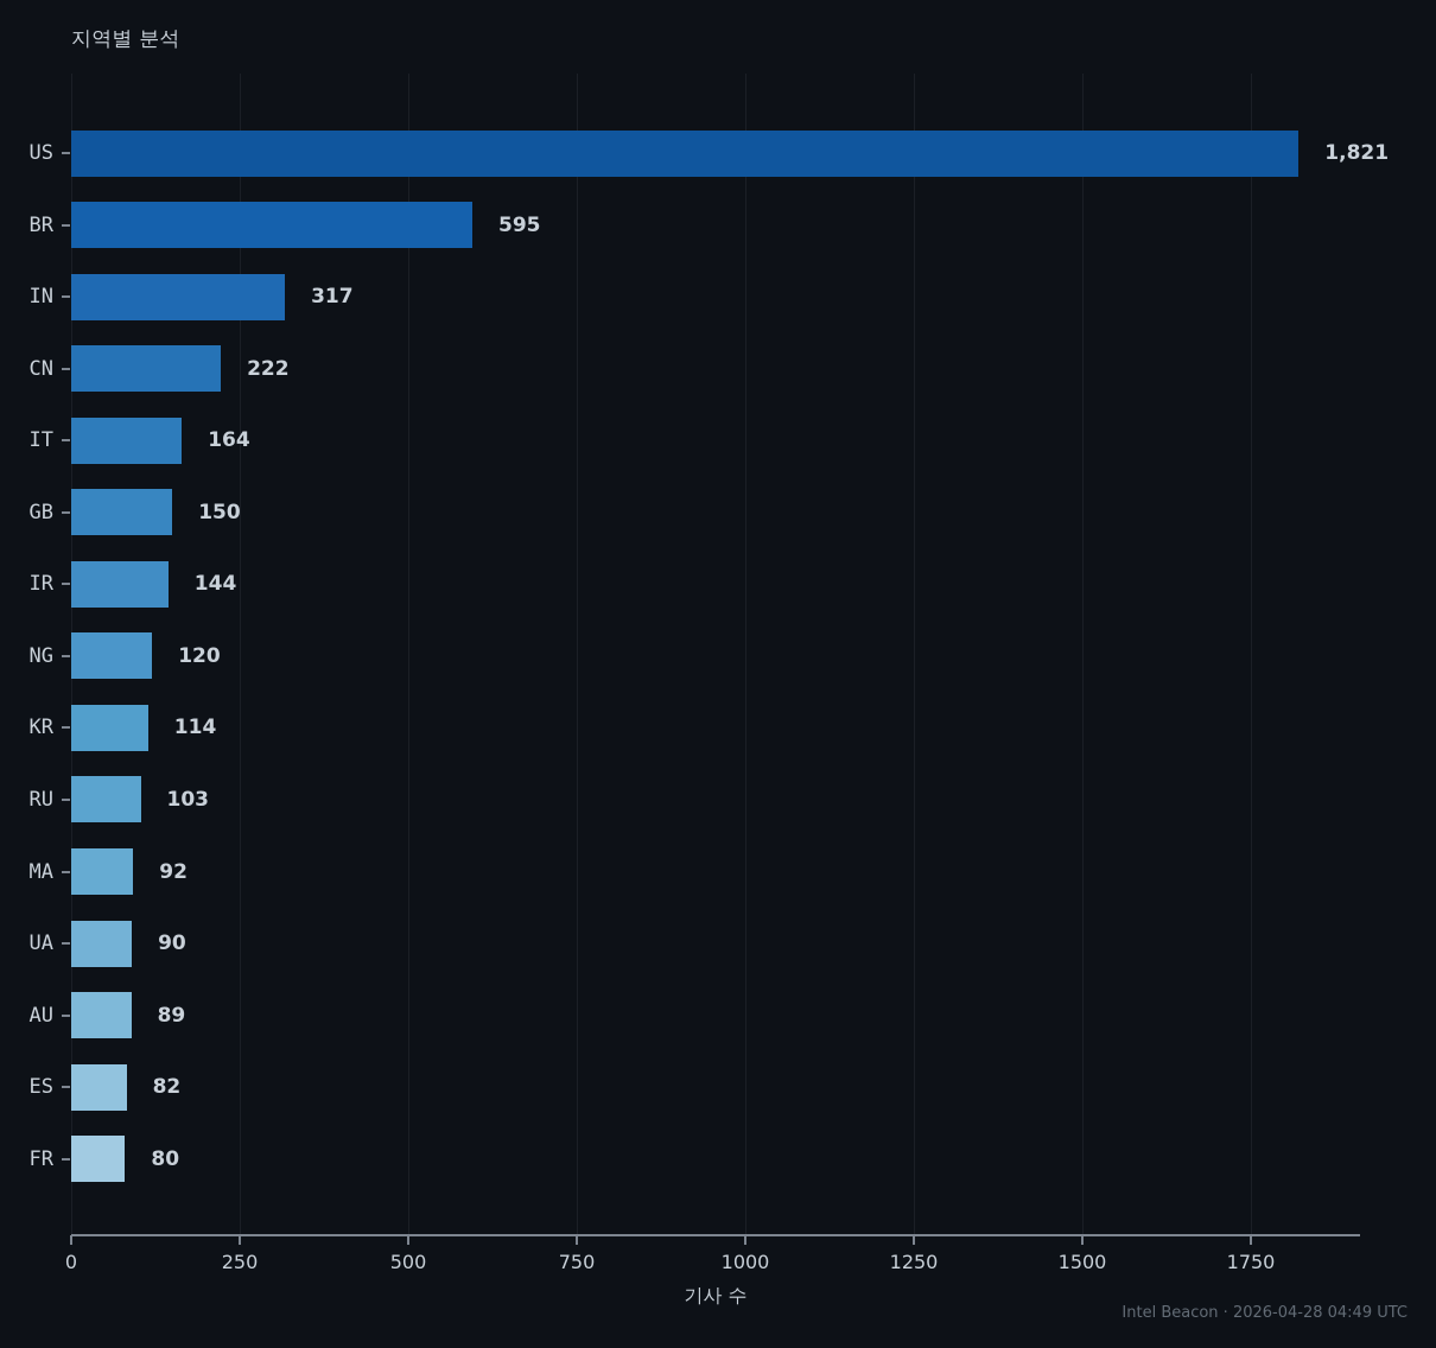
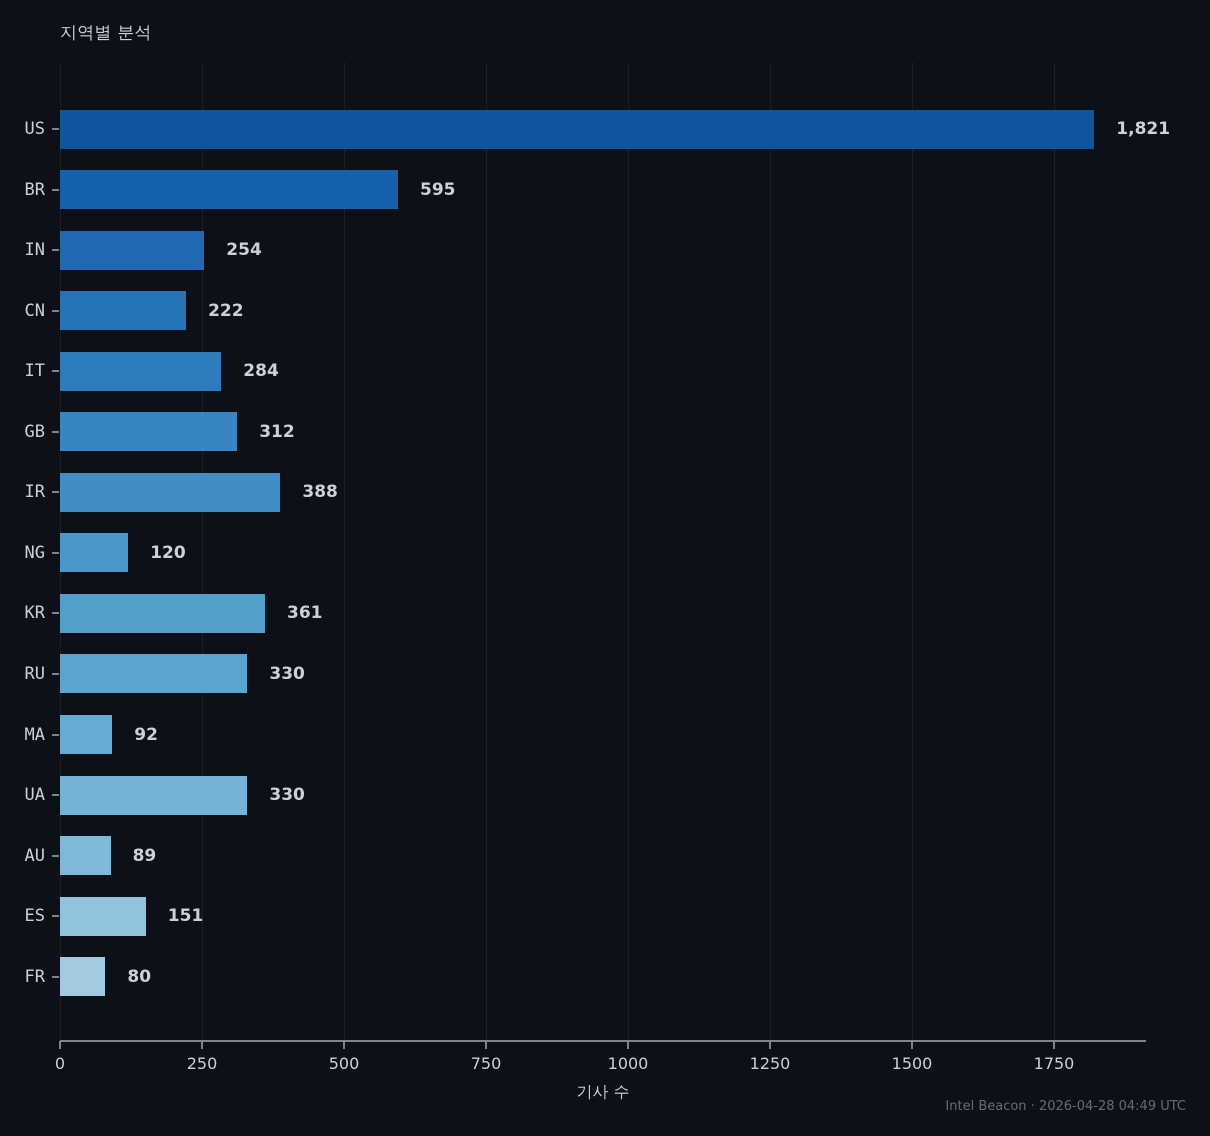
IN: 317 -> 254
IT: 164 -> 284
GB: 150 -> 312
IR: 144 -> 388
KR: 114 -> 361
RU: 103 -> 330
UA: 90 -> 330
ES: 82 -> 151
